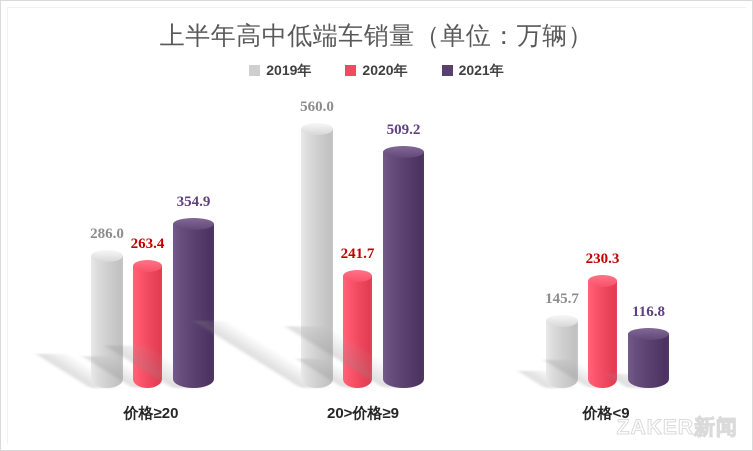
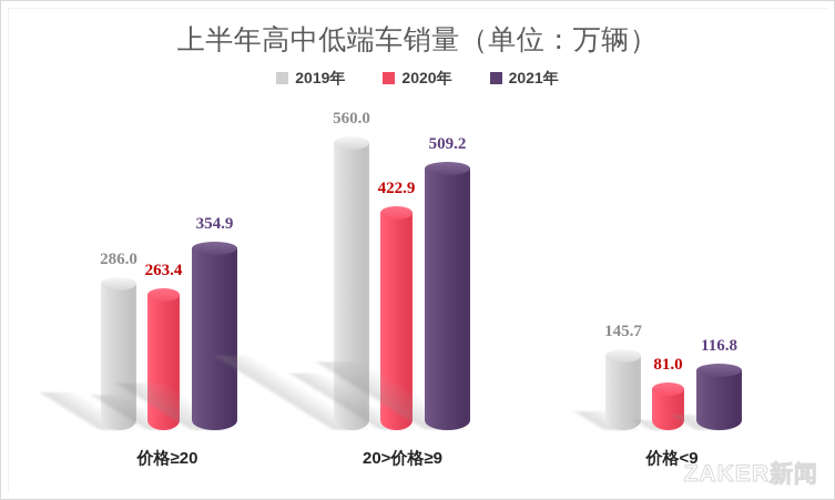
2020年/20>价格≥9: 241.7 -> 422.9
2020年/价格<9: 230.3 -> 81.0
